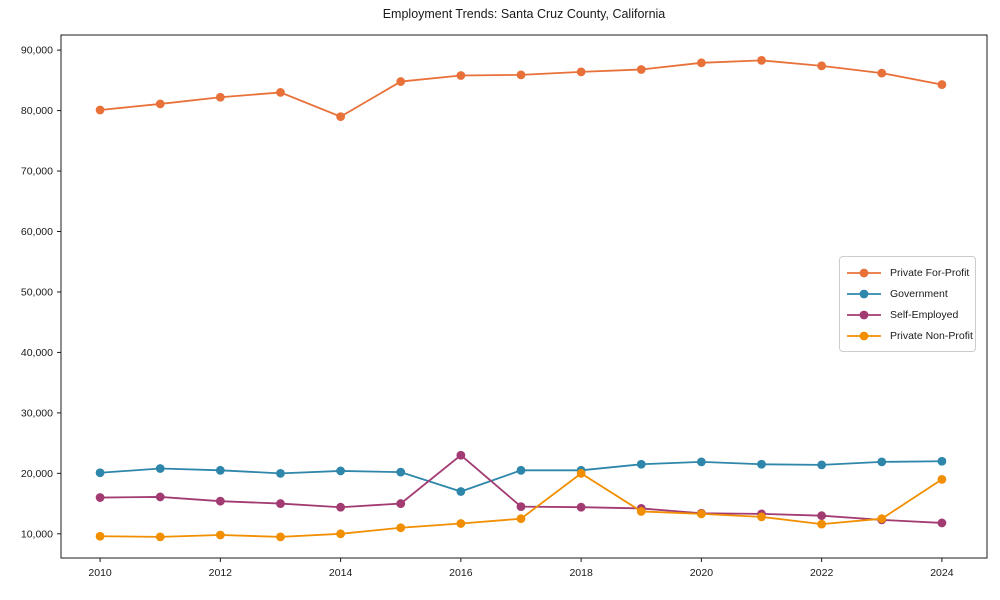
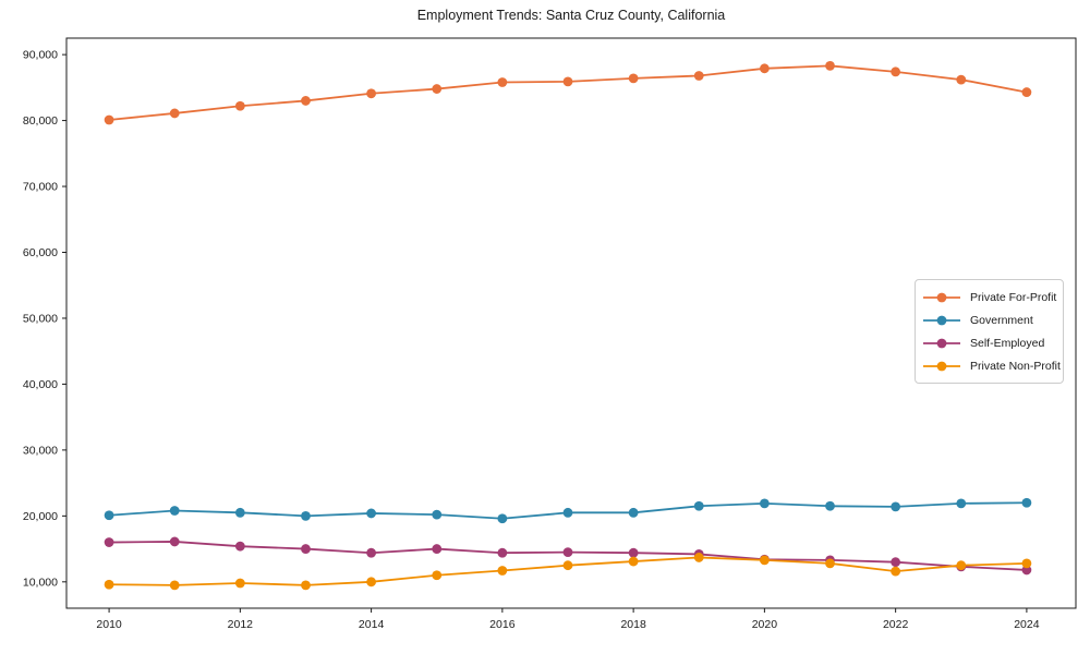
Private For-Profit/2014: 79000 -> 84000
Government/2016: 17000 -> 20000
Self-Employed/2016: 23000 -> 14000
Private Non-Profit/2018: 20000 -> 13000
Private Non-Profit/2024: 19000 -> 13000
